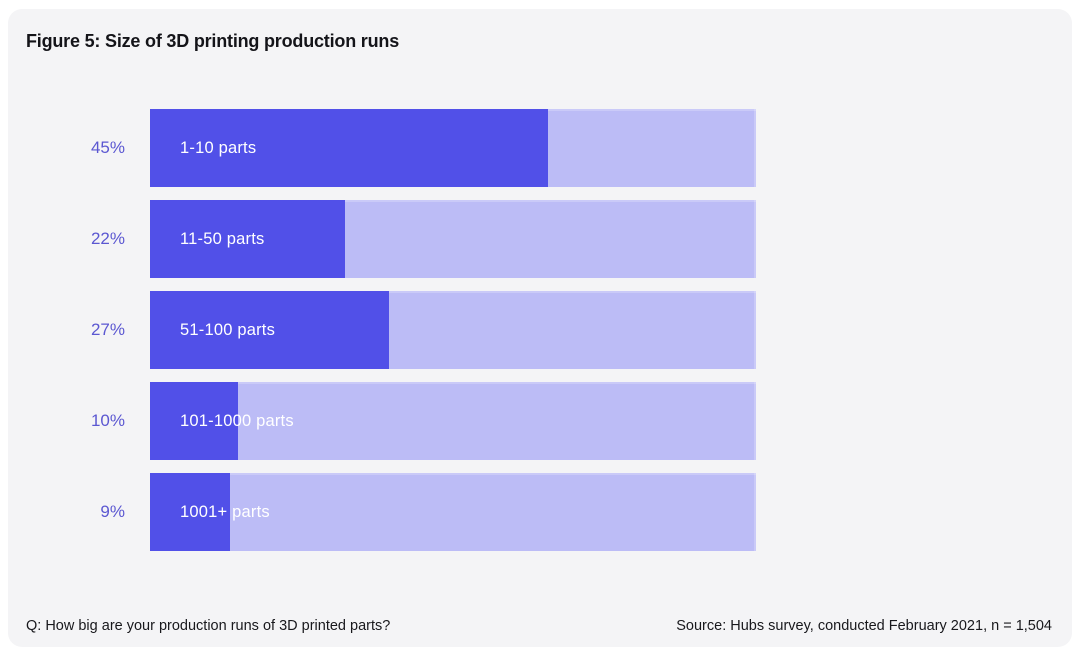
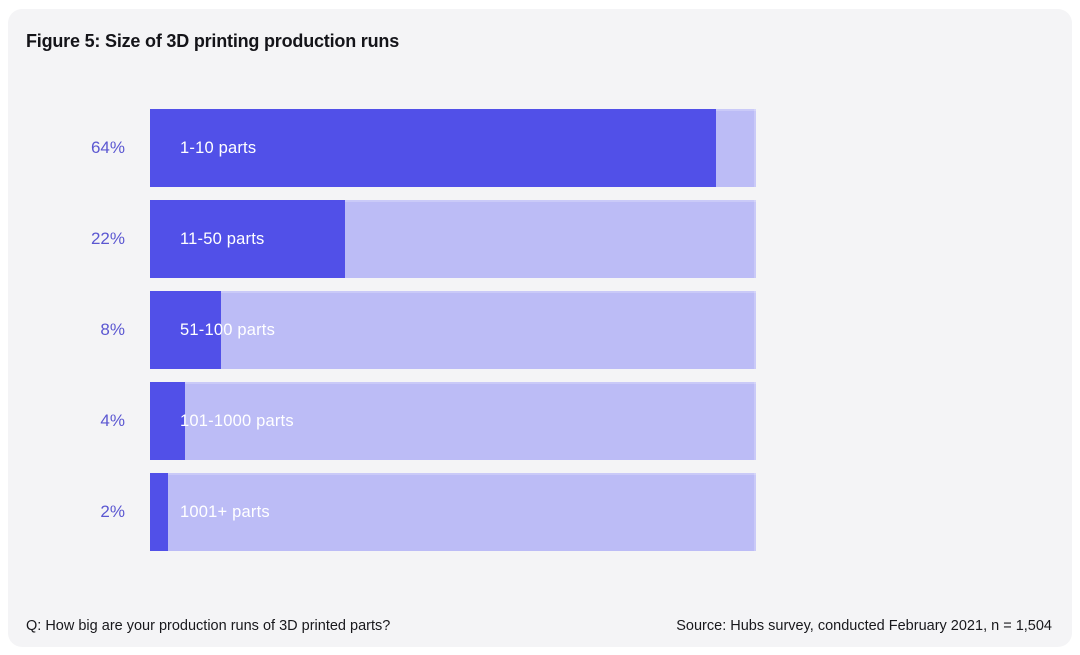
1-10 parts: 45% -> 64%
51-100 parts: 27% -> 8%
101-1000 parts: 10% -> 4%
1001+ parts: 9% -> 2%
